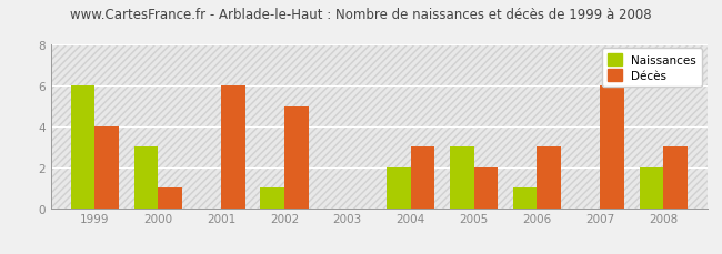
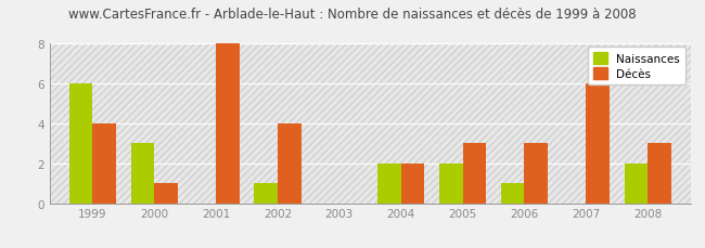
Décès/2001: 6 -> 8
Décès/2002: 5 -> 4
Décès/2004: 3 -> 2
Naissances/2005: 3 -> 2
Décès/2005: 2 -> 3
